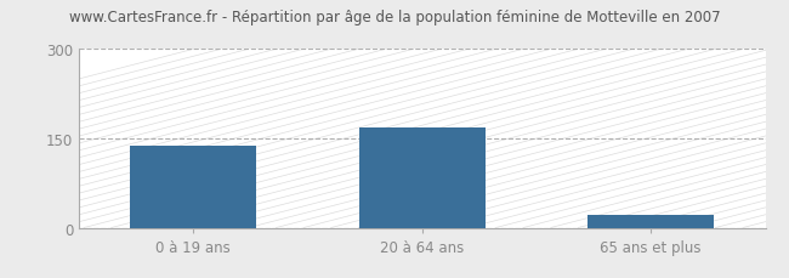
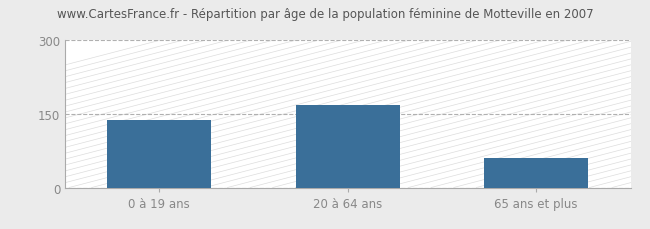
65 ans et plus: 22 -> 60
